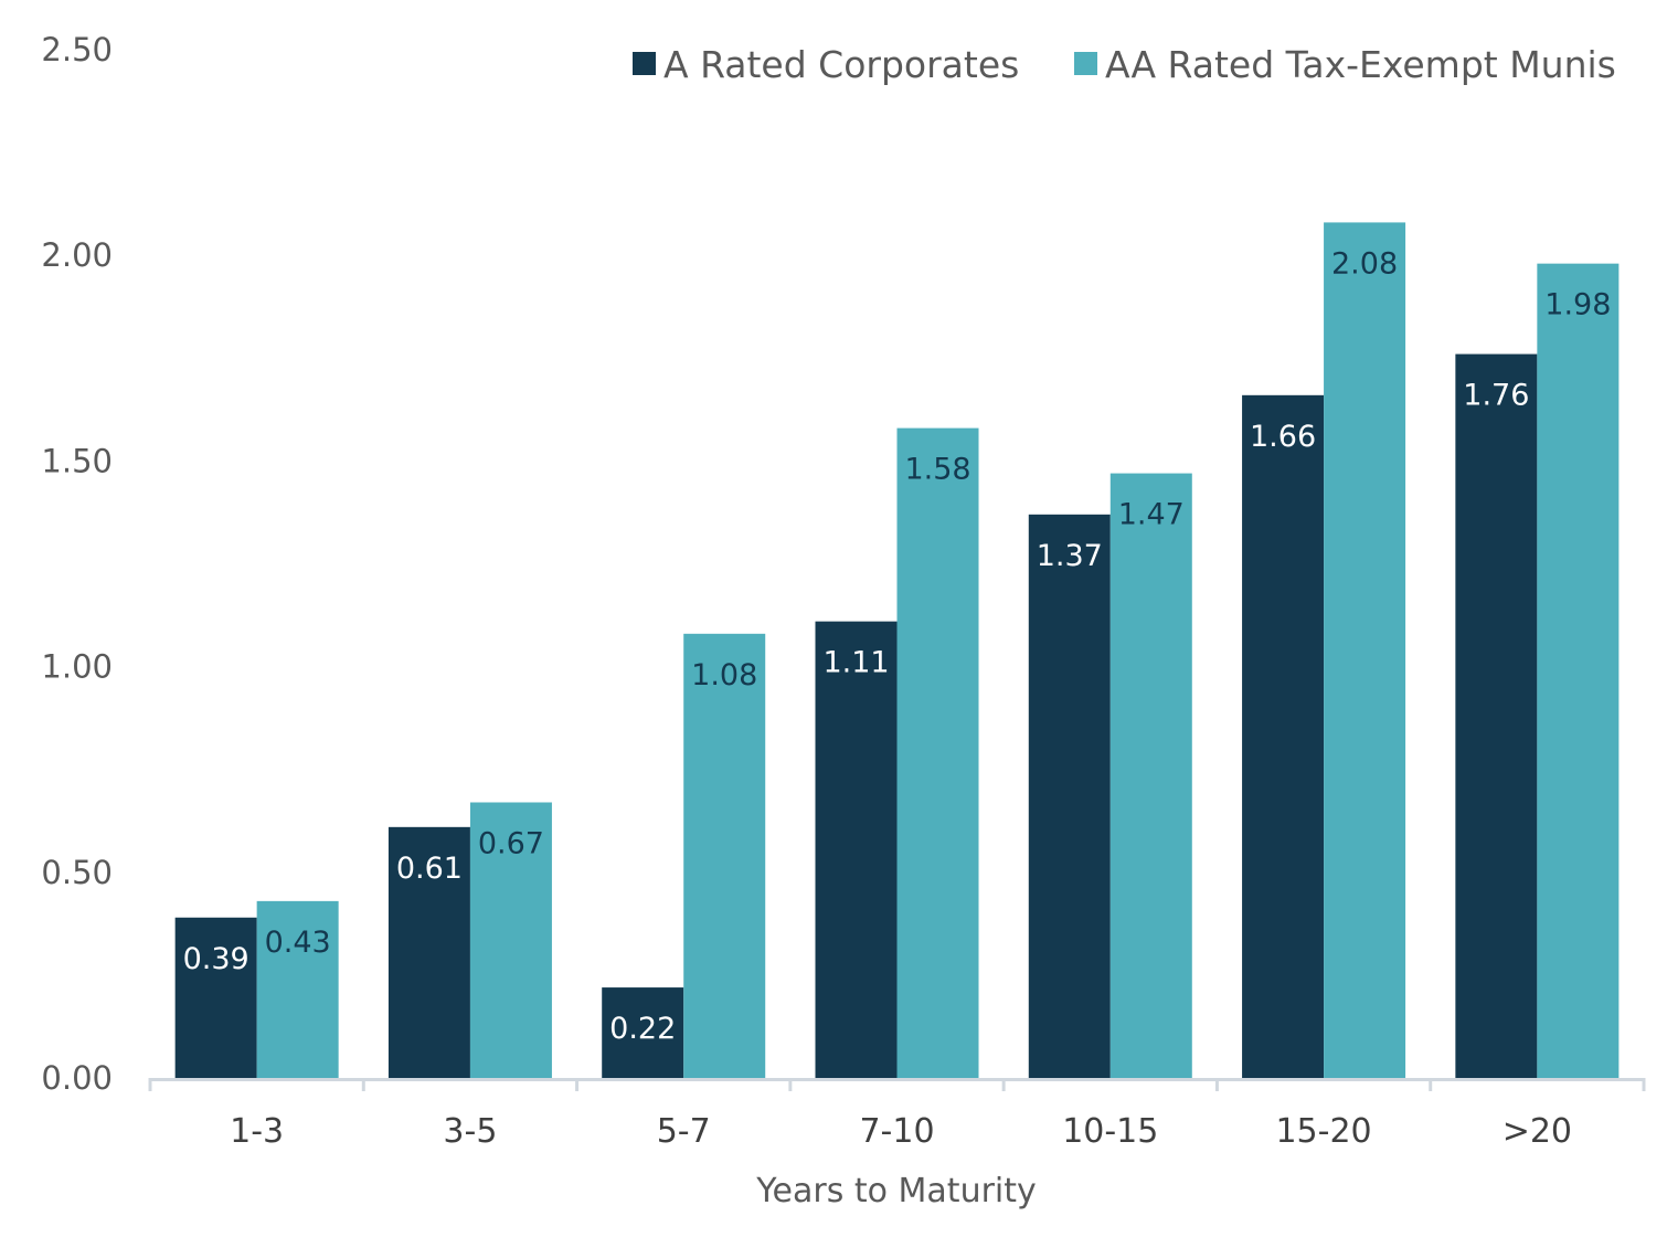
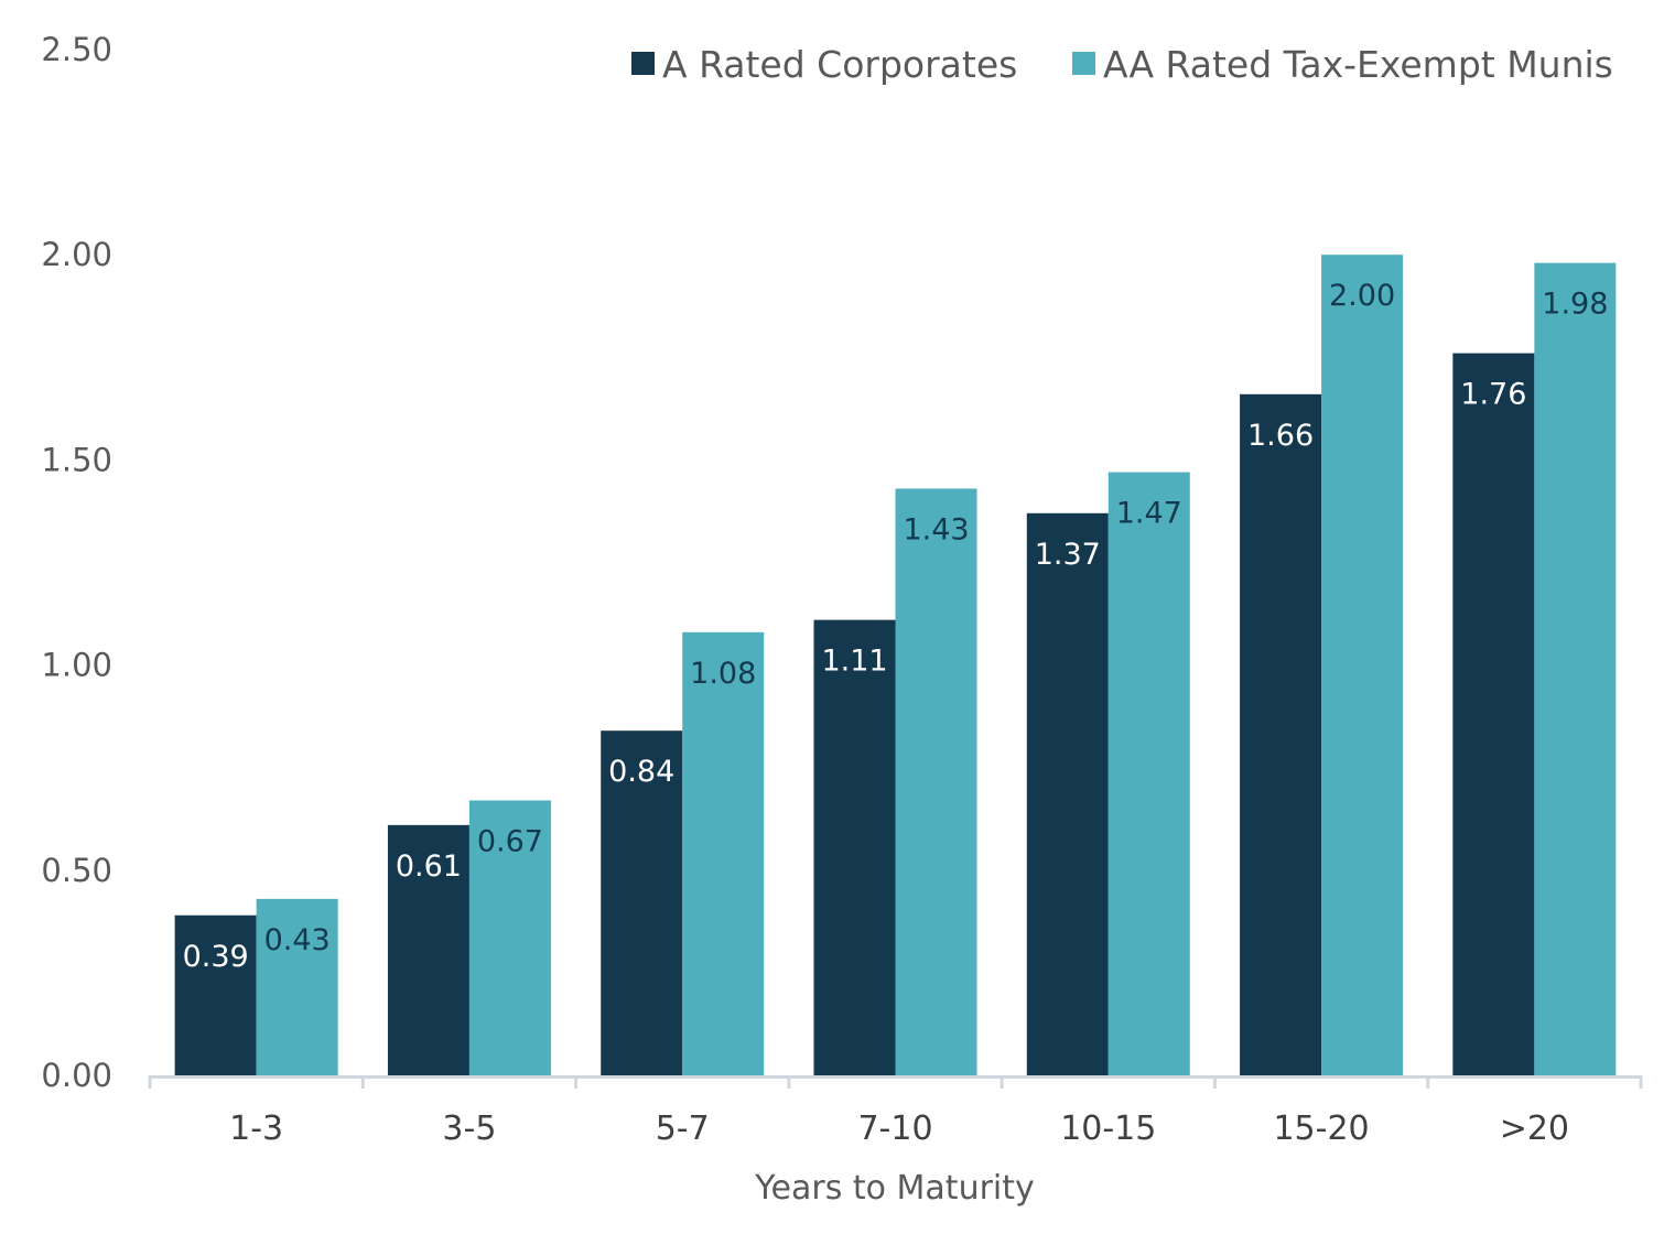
A Rated Corporates/5-7: 0.22 -> 0.84
AA Rated Tax-Exempt Munis/7-10: 1.58 -> 1.43
AA Rated Tax-Exempt Munis/15-20: 2.08 -> 2.00
